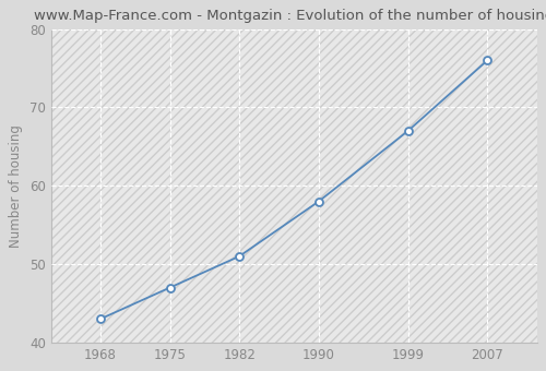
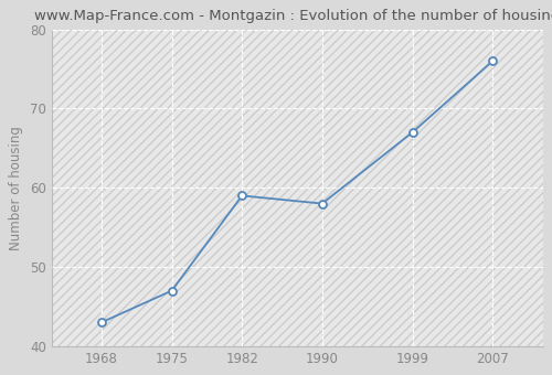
1982: 51 -> 59
